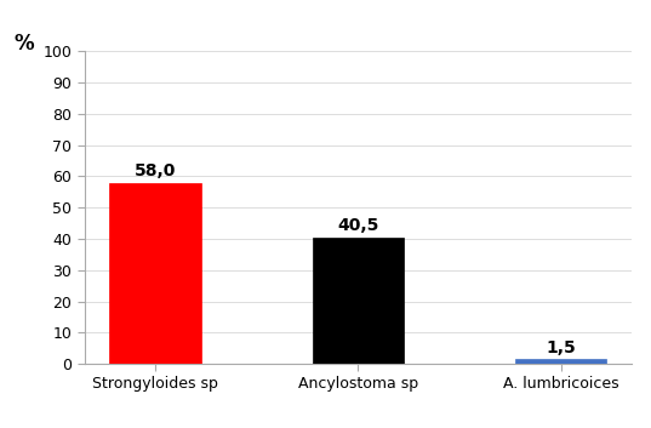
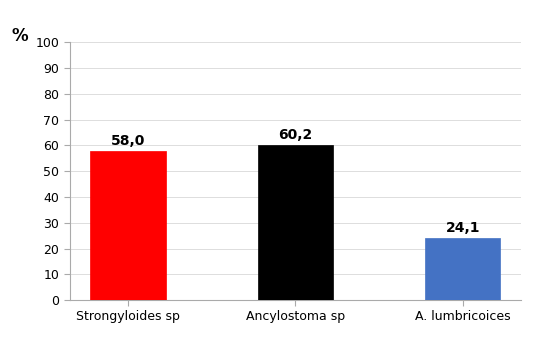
Ancylostoma sp: 40,5 -> 60,2
A. lumbricoices: 1,5 -> 24,1
